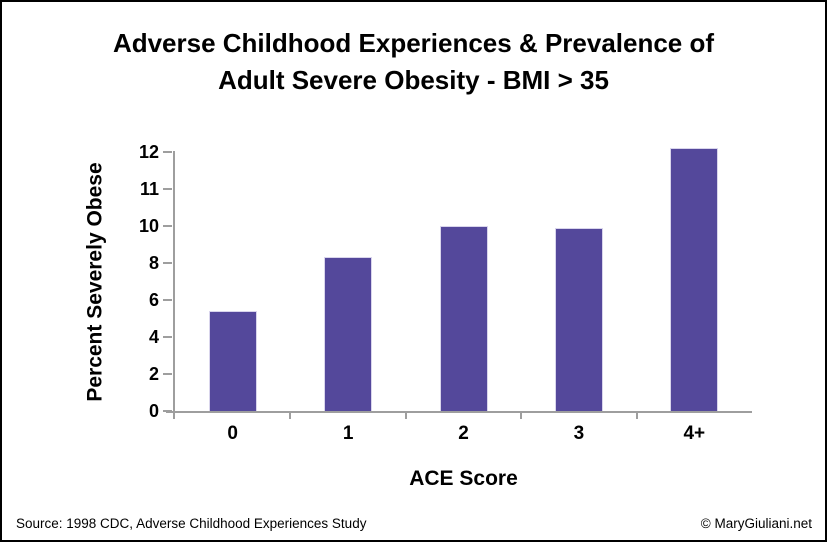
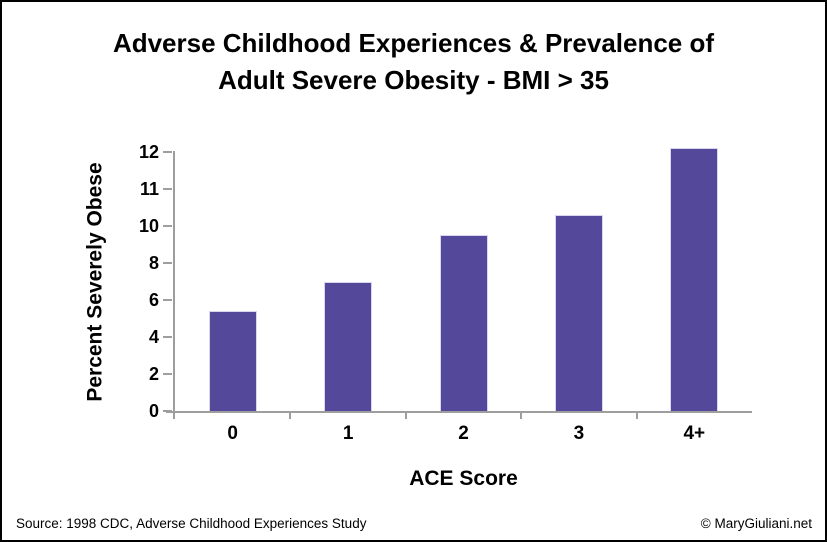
1: 8.3 -> 7.0
2: 10.0 -> 9.5
3: 9.9 -> 10.3
